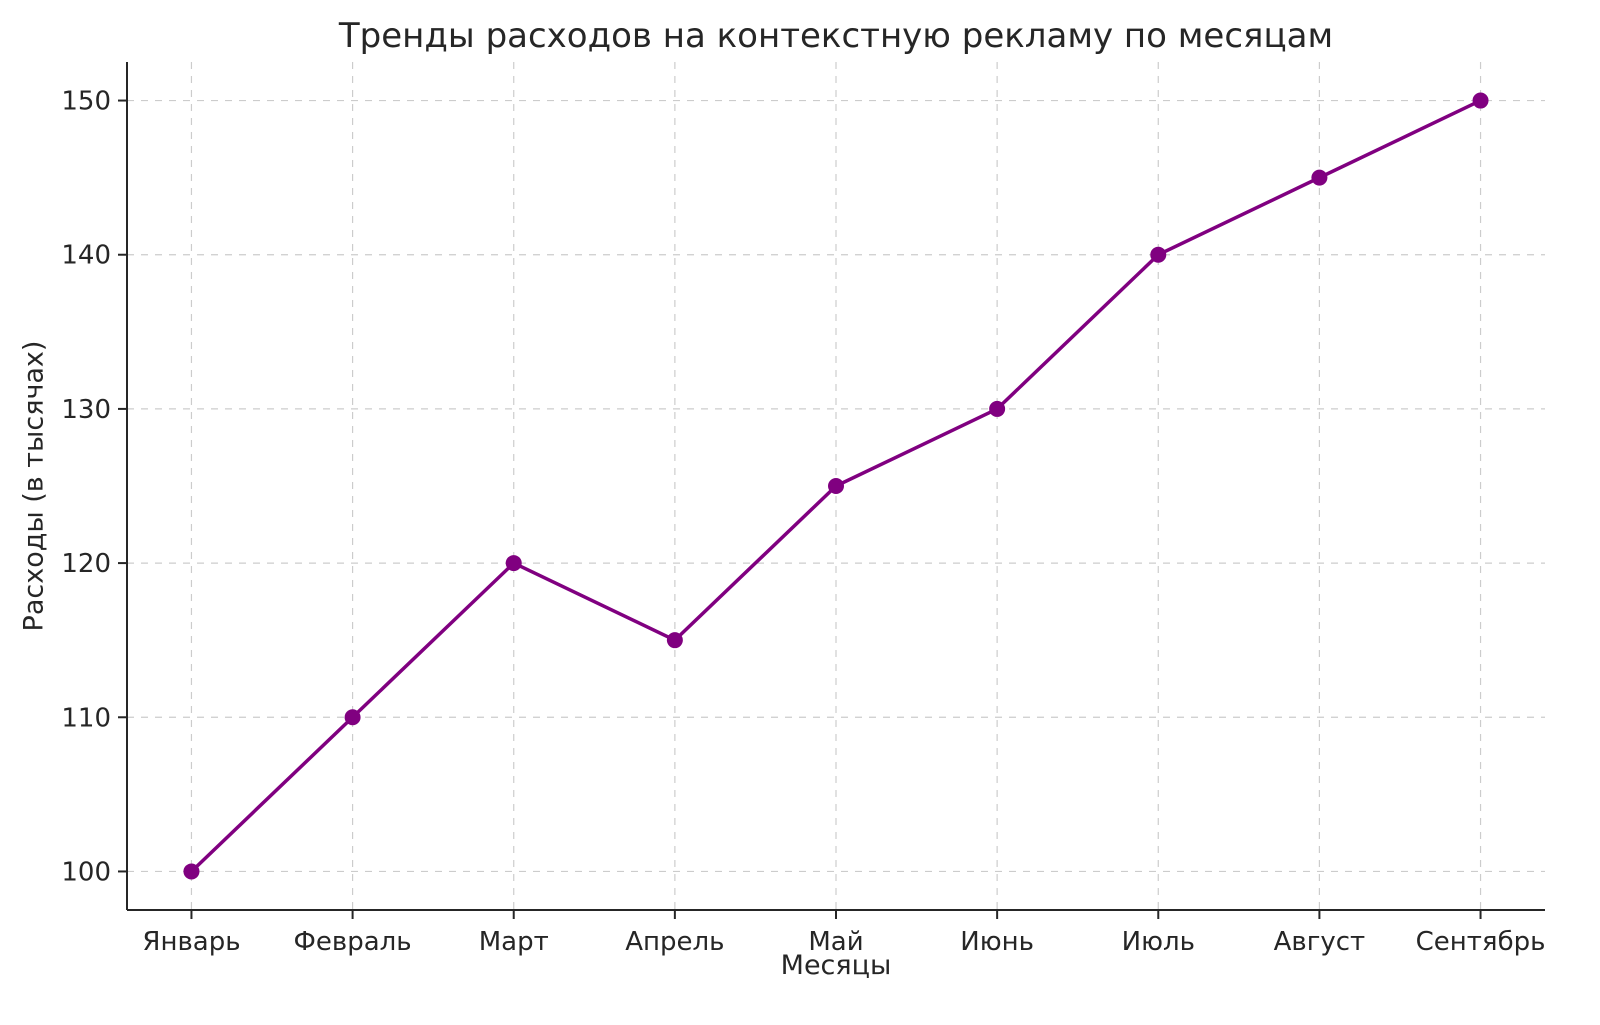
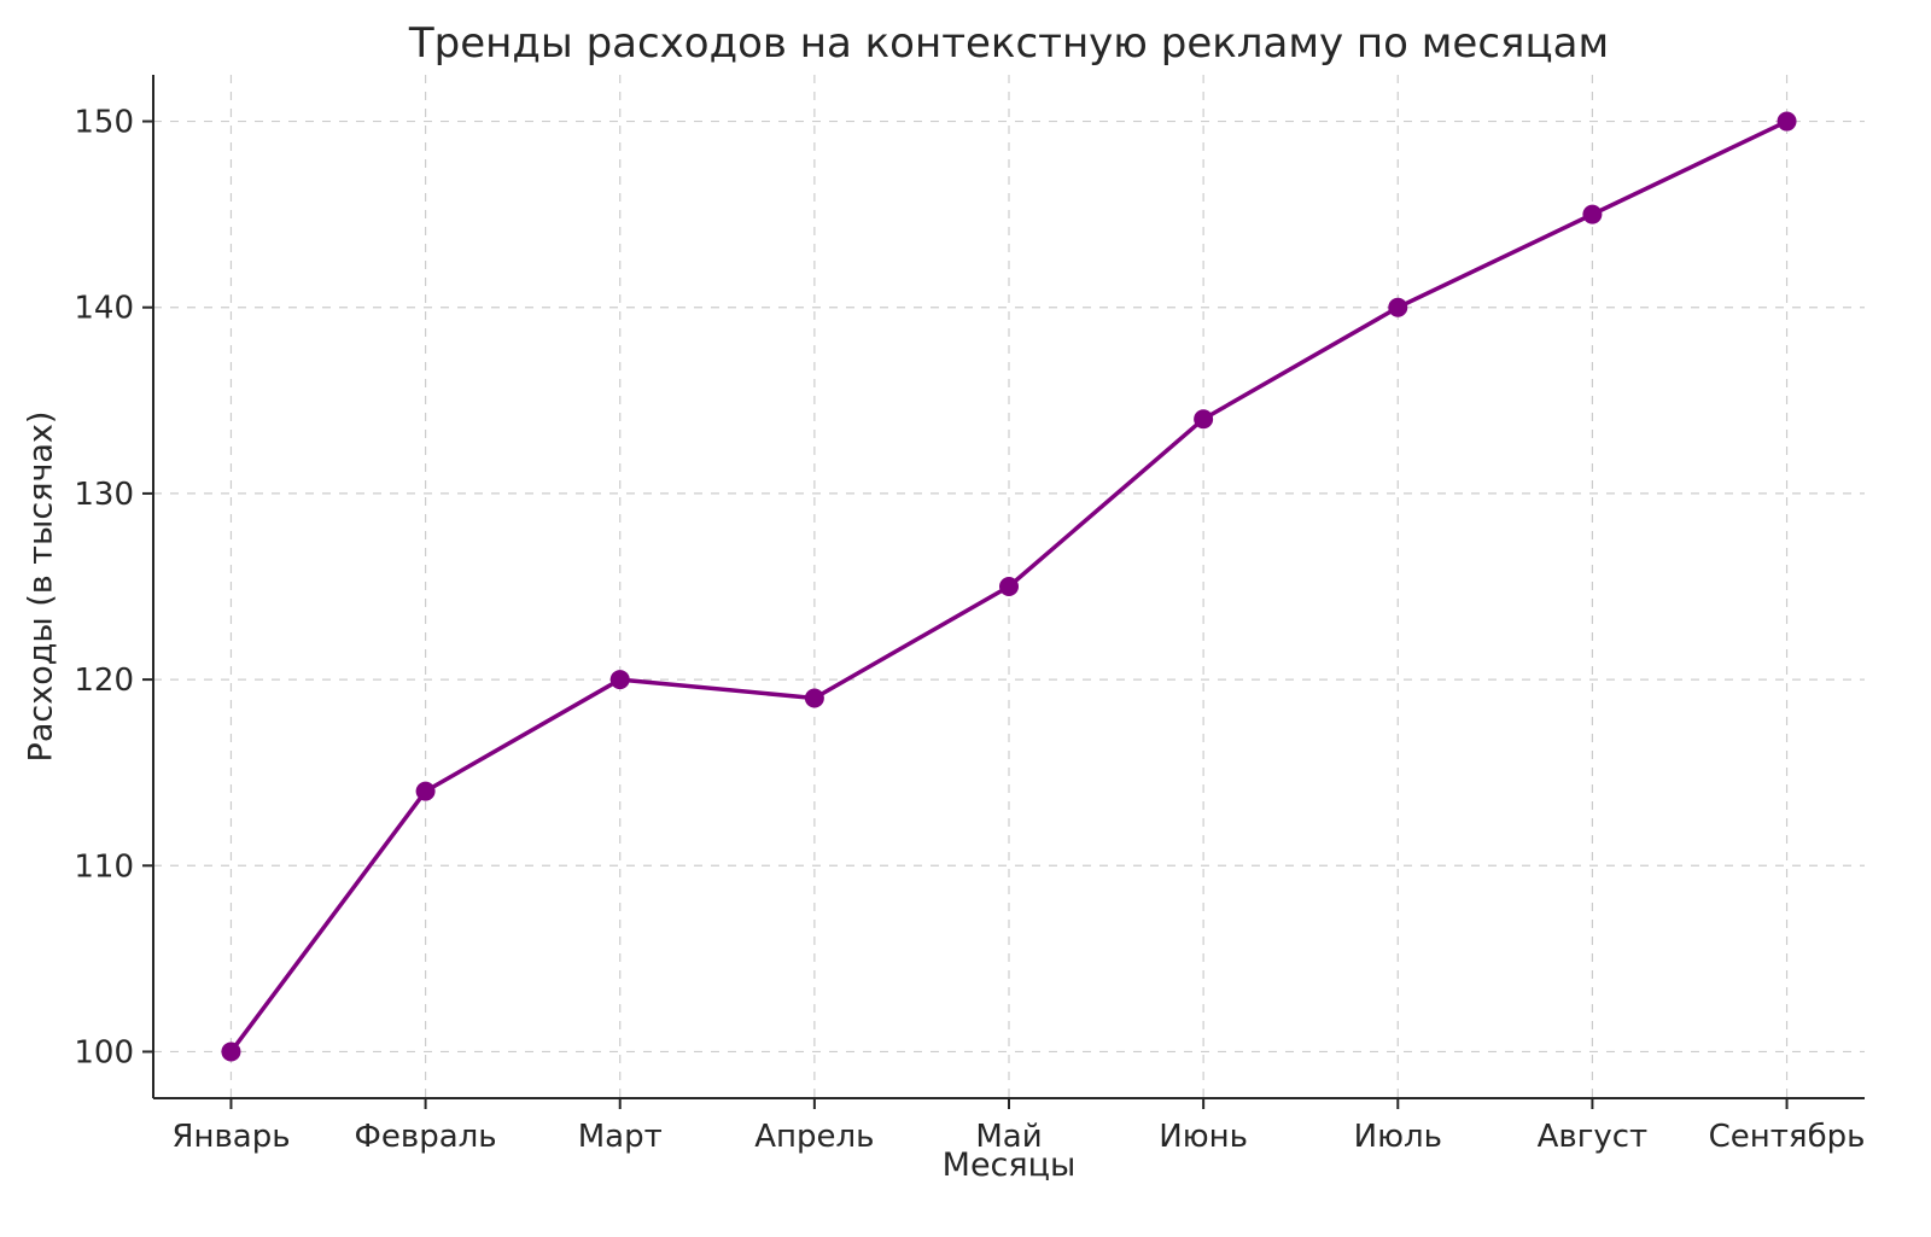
Февраль: 110 -> 114
Апрель: 115 -> 119
Июнь: 130 -> 134
